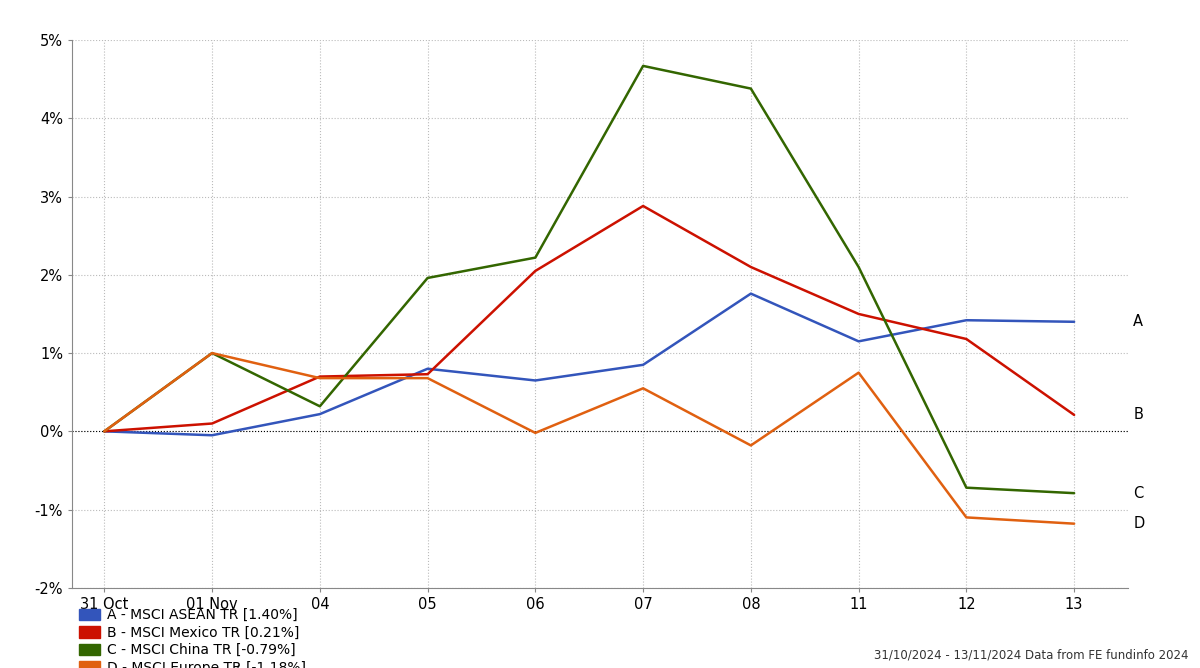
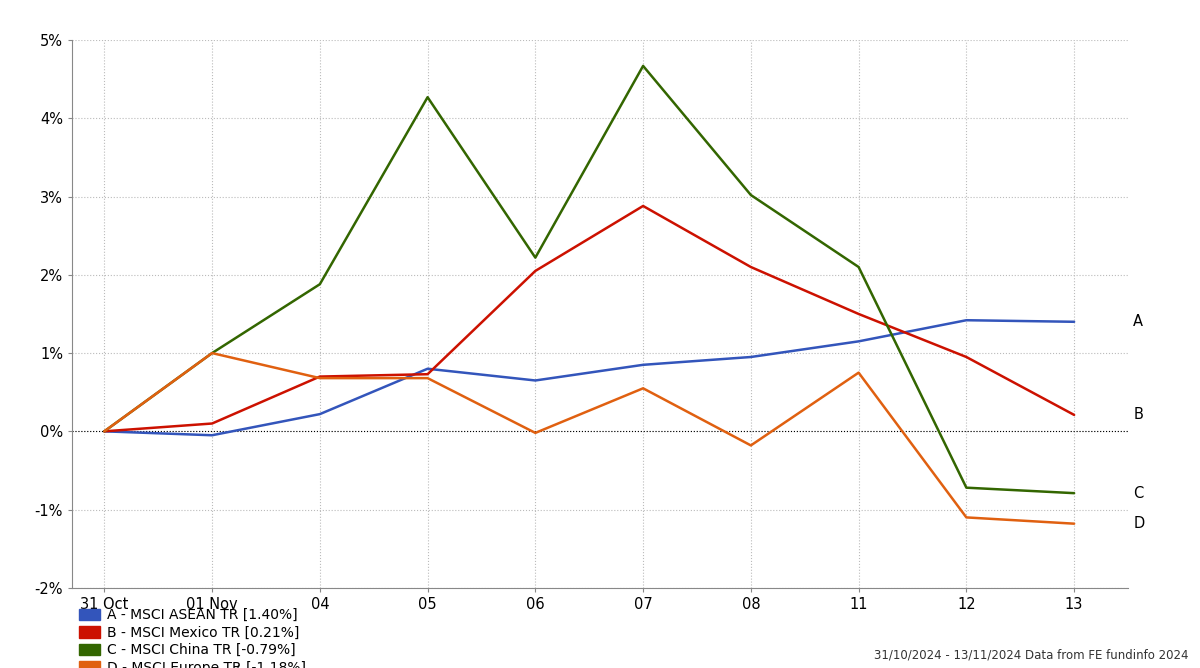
C - MSCI China TR [-0.79%]/04: 0.32% -> 1.88%
C - MSCI China TR [-0.79%]/05: 1.96% -> 4.27%
A - MSCI ASEAN TR [1.40%]/08: 1.76% -> 0.95%
C - MSCI China TR [-0.79%]/08: 4.38% -> 3.02%
B - MSCI Mexico TR [0.21%]/12: 1.18% -> 0.95%
